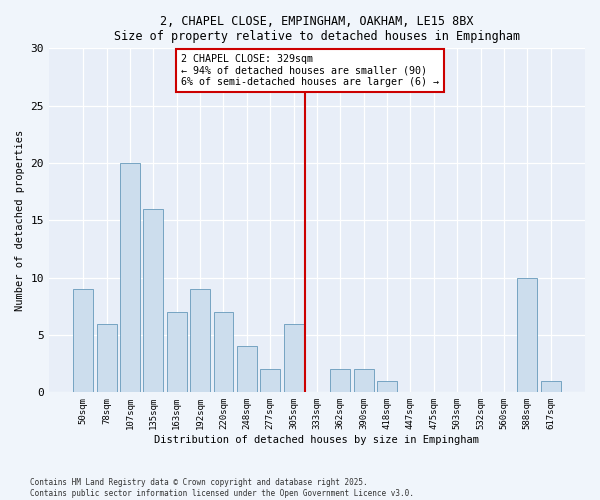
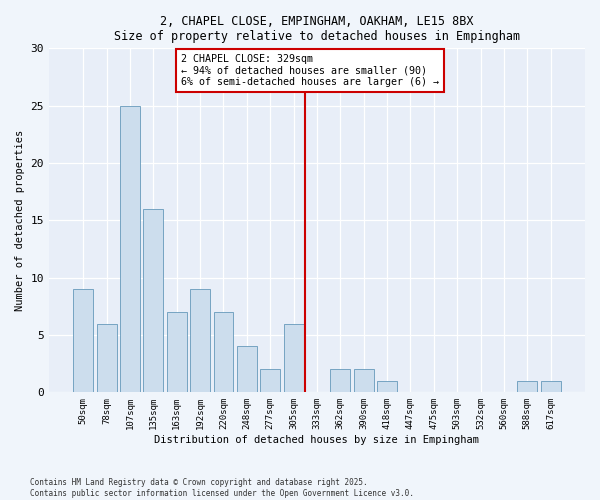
107sqm: 20 -> 25
588sqm: 10 -> 1
